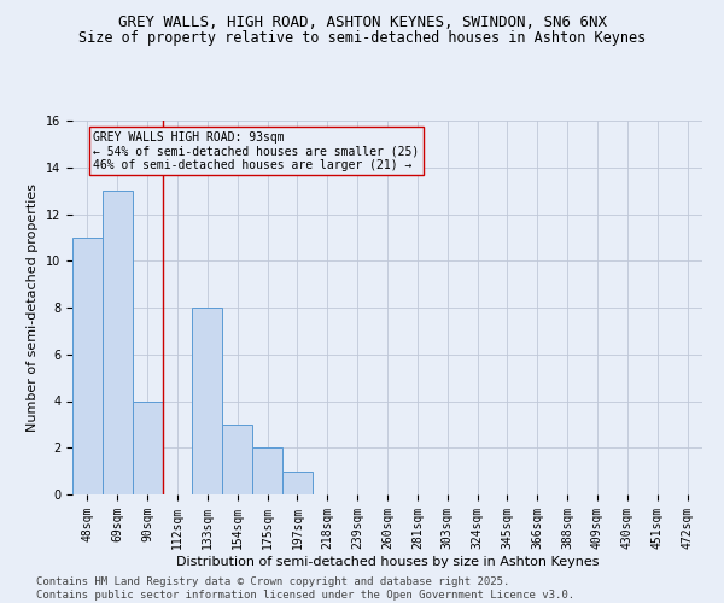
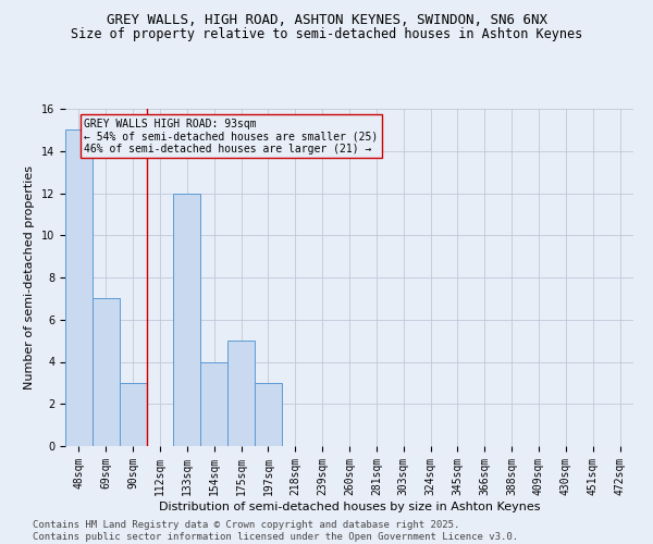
48sqm: 11 -> 15
69sqm: 13 -> 7
90sqm: 4 -> 3
133sqm: 8 -> 12
154sqm: 3 -> 4
175sqm: 2 -> 5
197sqm: 1 -> 3
